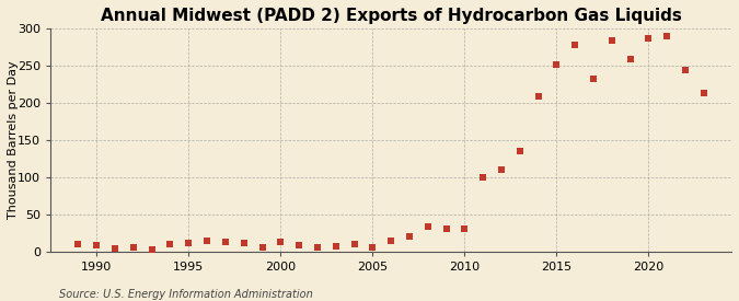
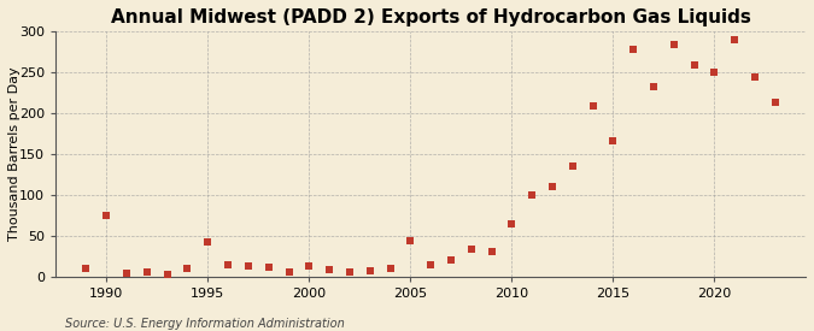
1990: 9 -> 74
1995: 11 -> 42
2005: 5 -> 44
2010: 30 -> 64
2015: 252 -> 166
2020: 287 -> 250
